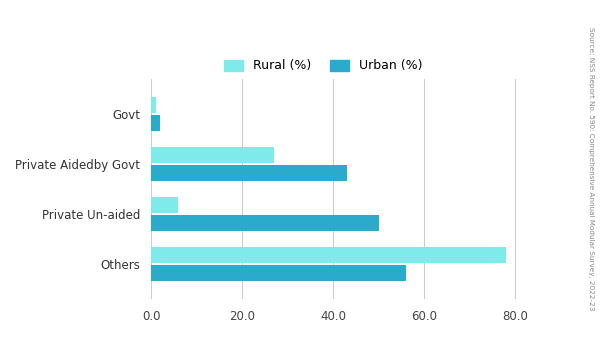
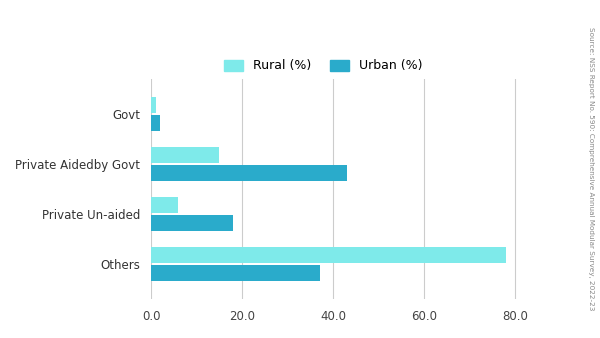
Rural (%)/Private Aidedby Govt: 27 -> 15
Urban (%)/Private Un-aided: 50 -> 18
Urban (%)/Others: 56 -> 37
